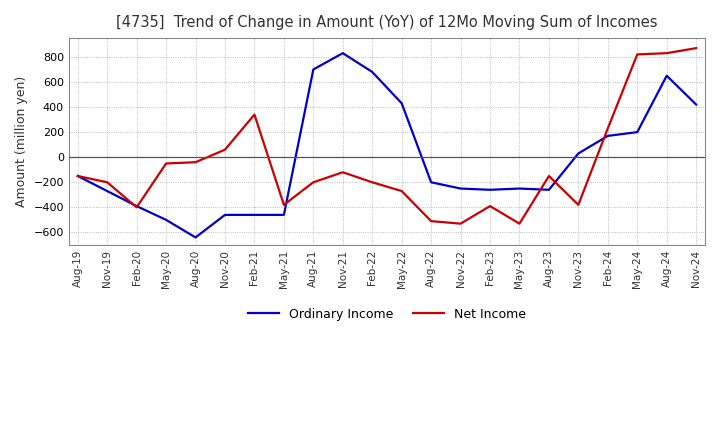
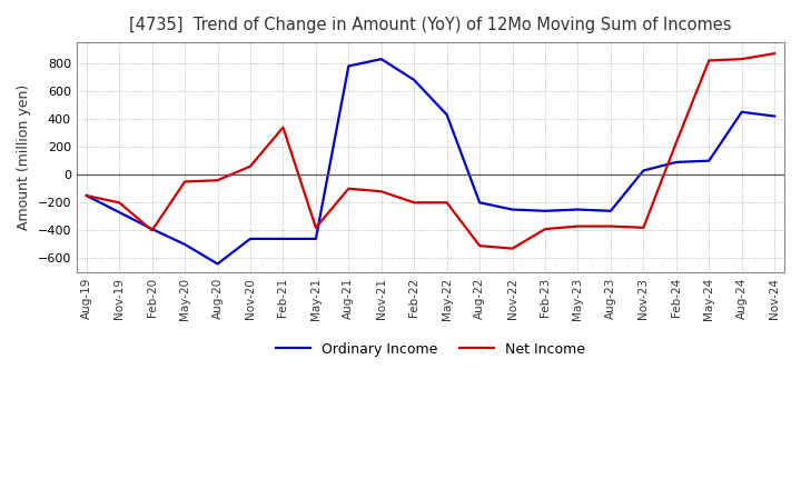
Ordinary Income/Aug-21: 700 -> 780
Net Income/Aug-21: -200 -> -100
Net Income/May-22: -270 -> -200
Net Income/May-23: -530 -> -370
Net Income/Aug-23: -150 -> -370
Ordinary Income/Feb-24: 170 -> 90
Ordinary Income/May-24: 200 -> 100
Ordinary Income/Aug-24: 650 -> 450
